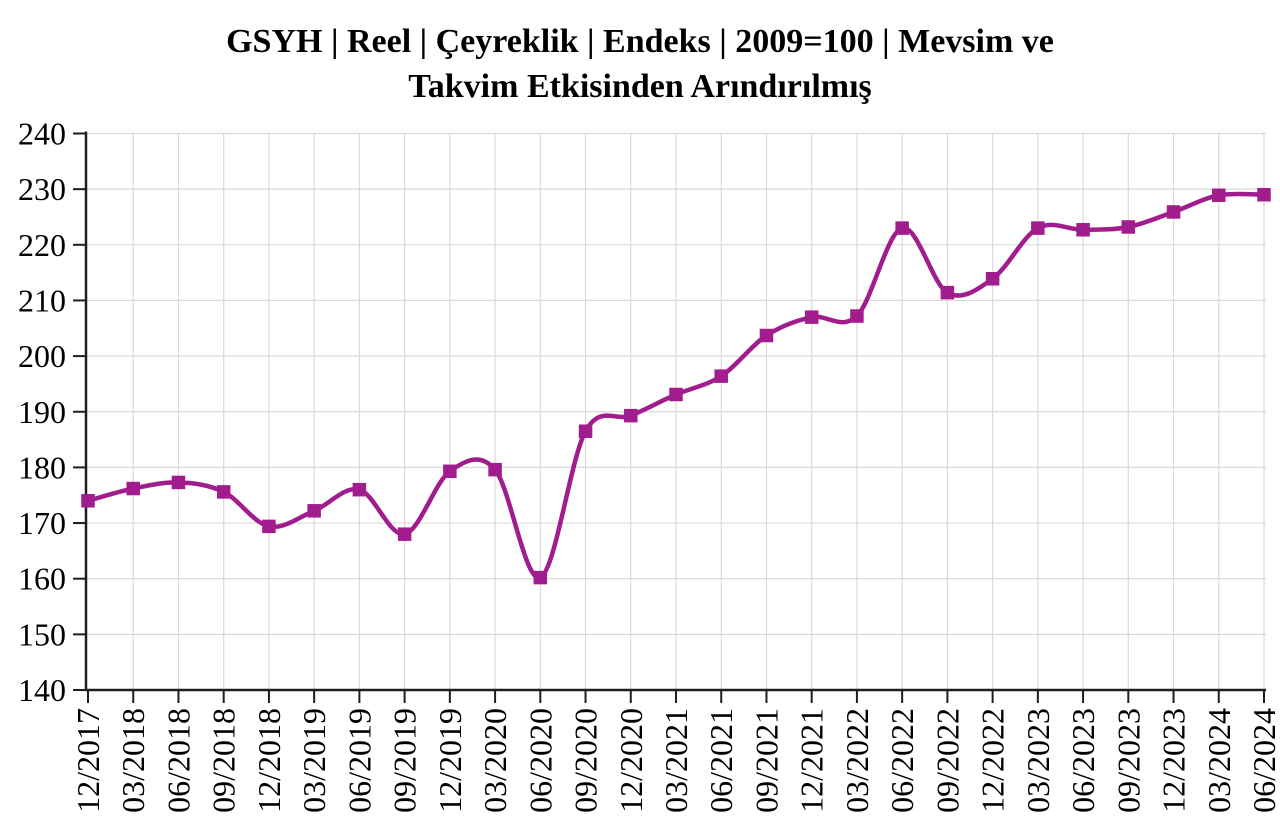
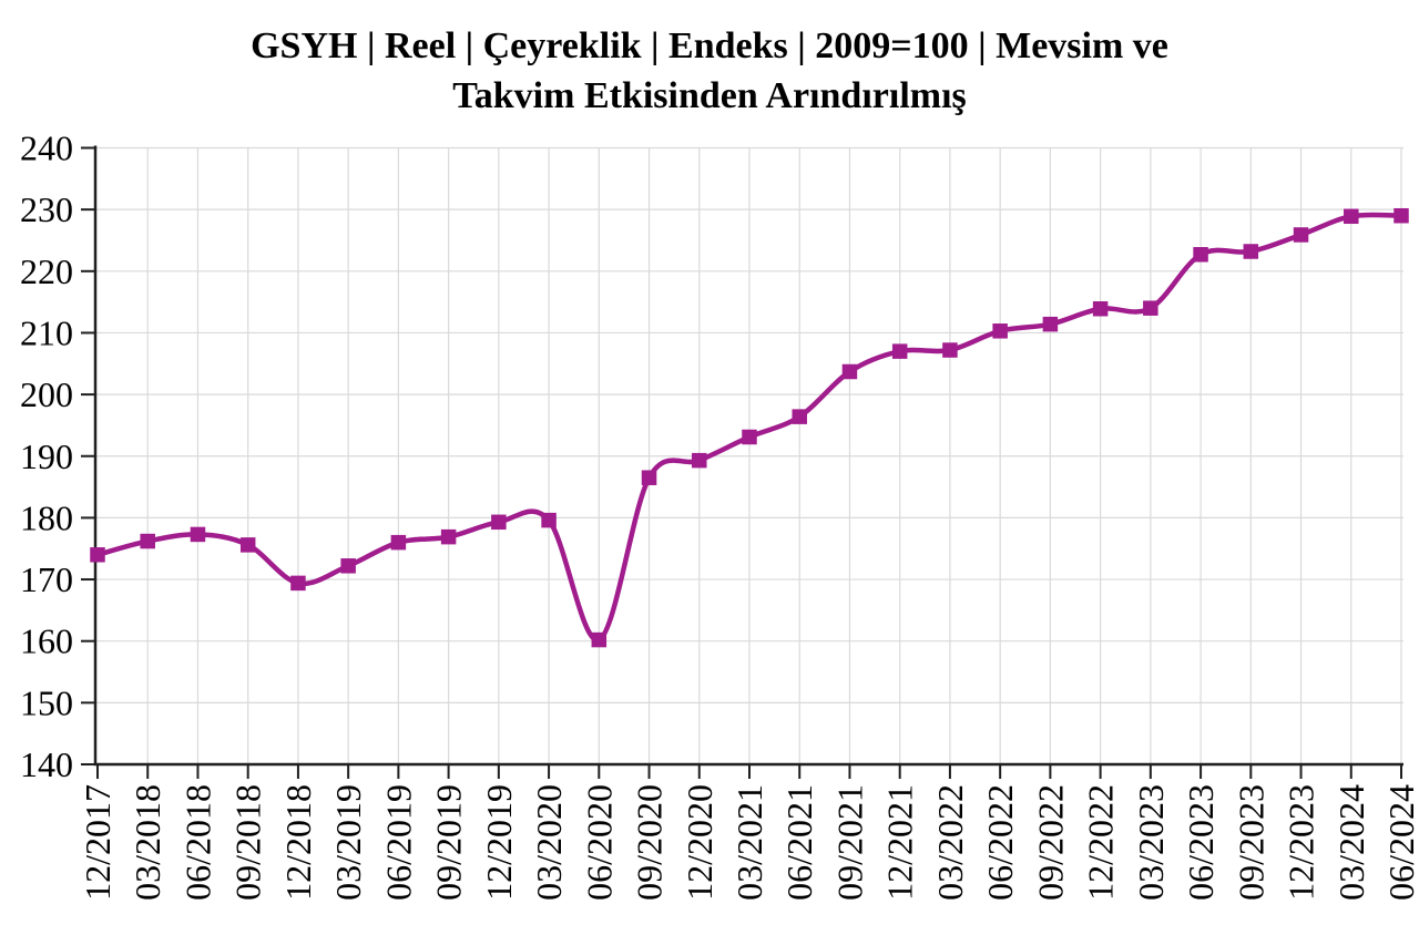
09/2019: 168 -> 177
06/2022: 223 -> 210
03/2023: 223 -> 214
